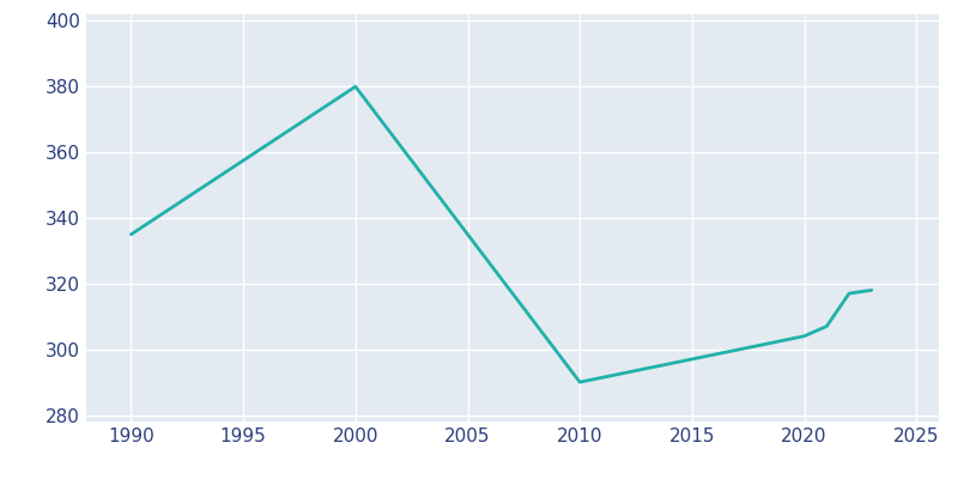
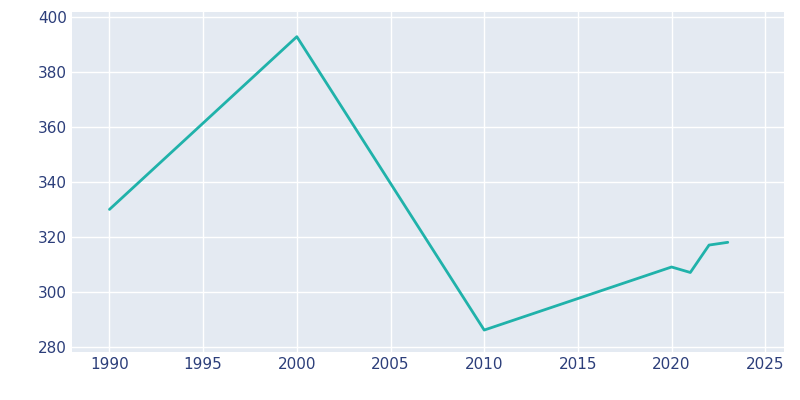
1990: 335 -> 330
2000: 380 -> 393
2010: 290 -> 286
2020: 304 -> 309
